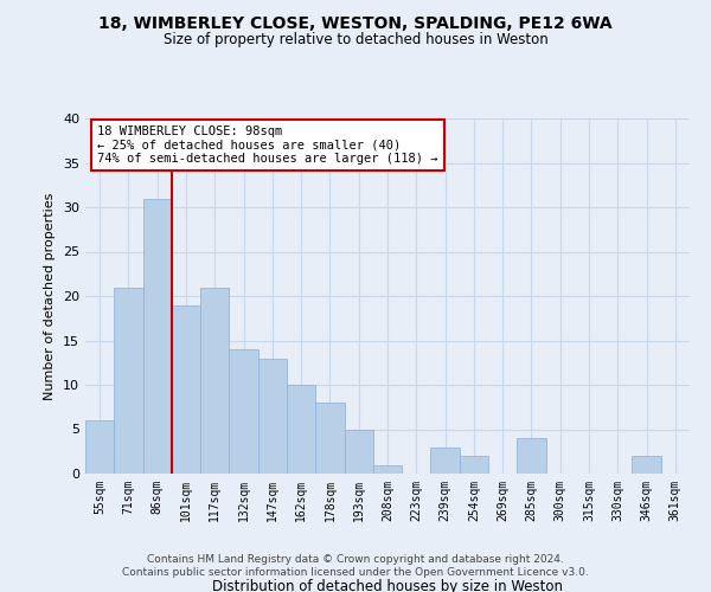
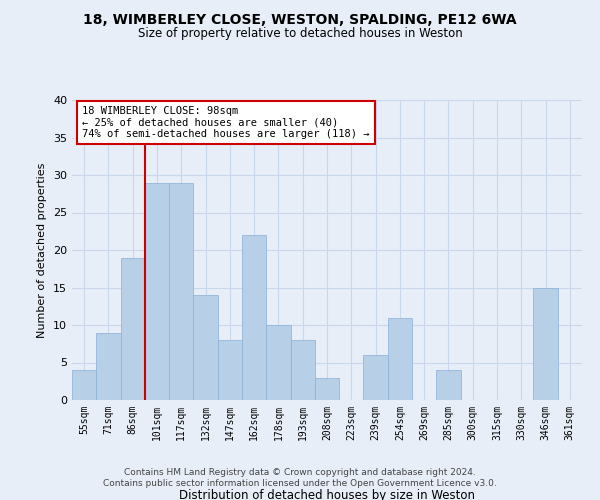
55sqm: 6 -> 4
71sqm: 21 -> 9
86sqm: 31 -> 19
101sqm: 19 -> 29
117sqm: 21 -> 29
147sqm: 13 -> 8
162sqm: 10 -> 22
178sqm: 8 -> 10
193sqm: 5 -> 8
208sqm: 1 -> 3
239sqm: 3 -> 6
254sqm: 2 -> 11
346sqm: 2 -> 15
